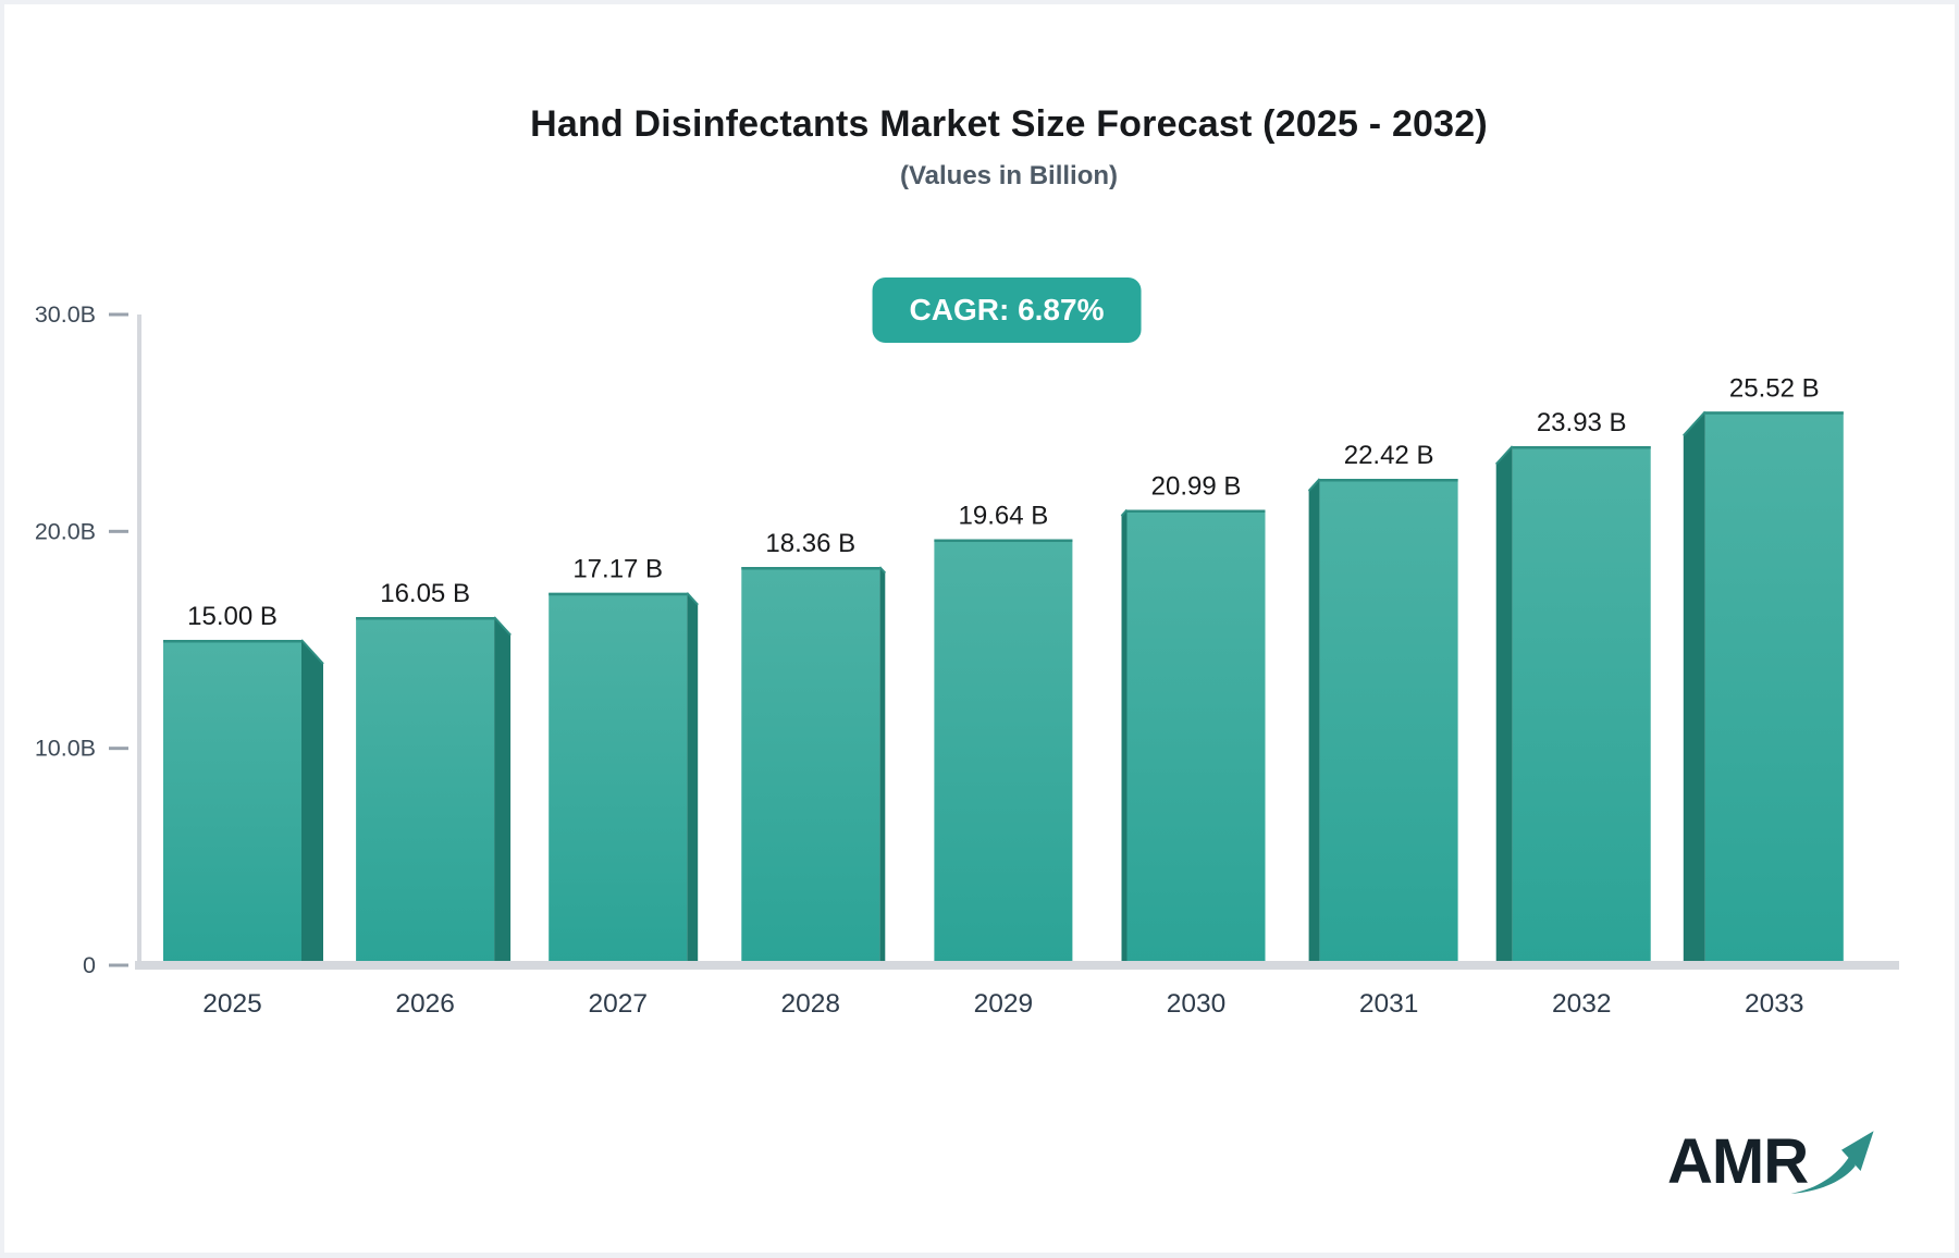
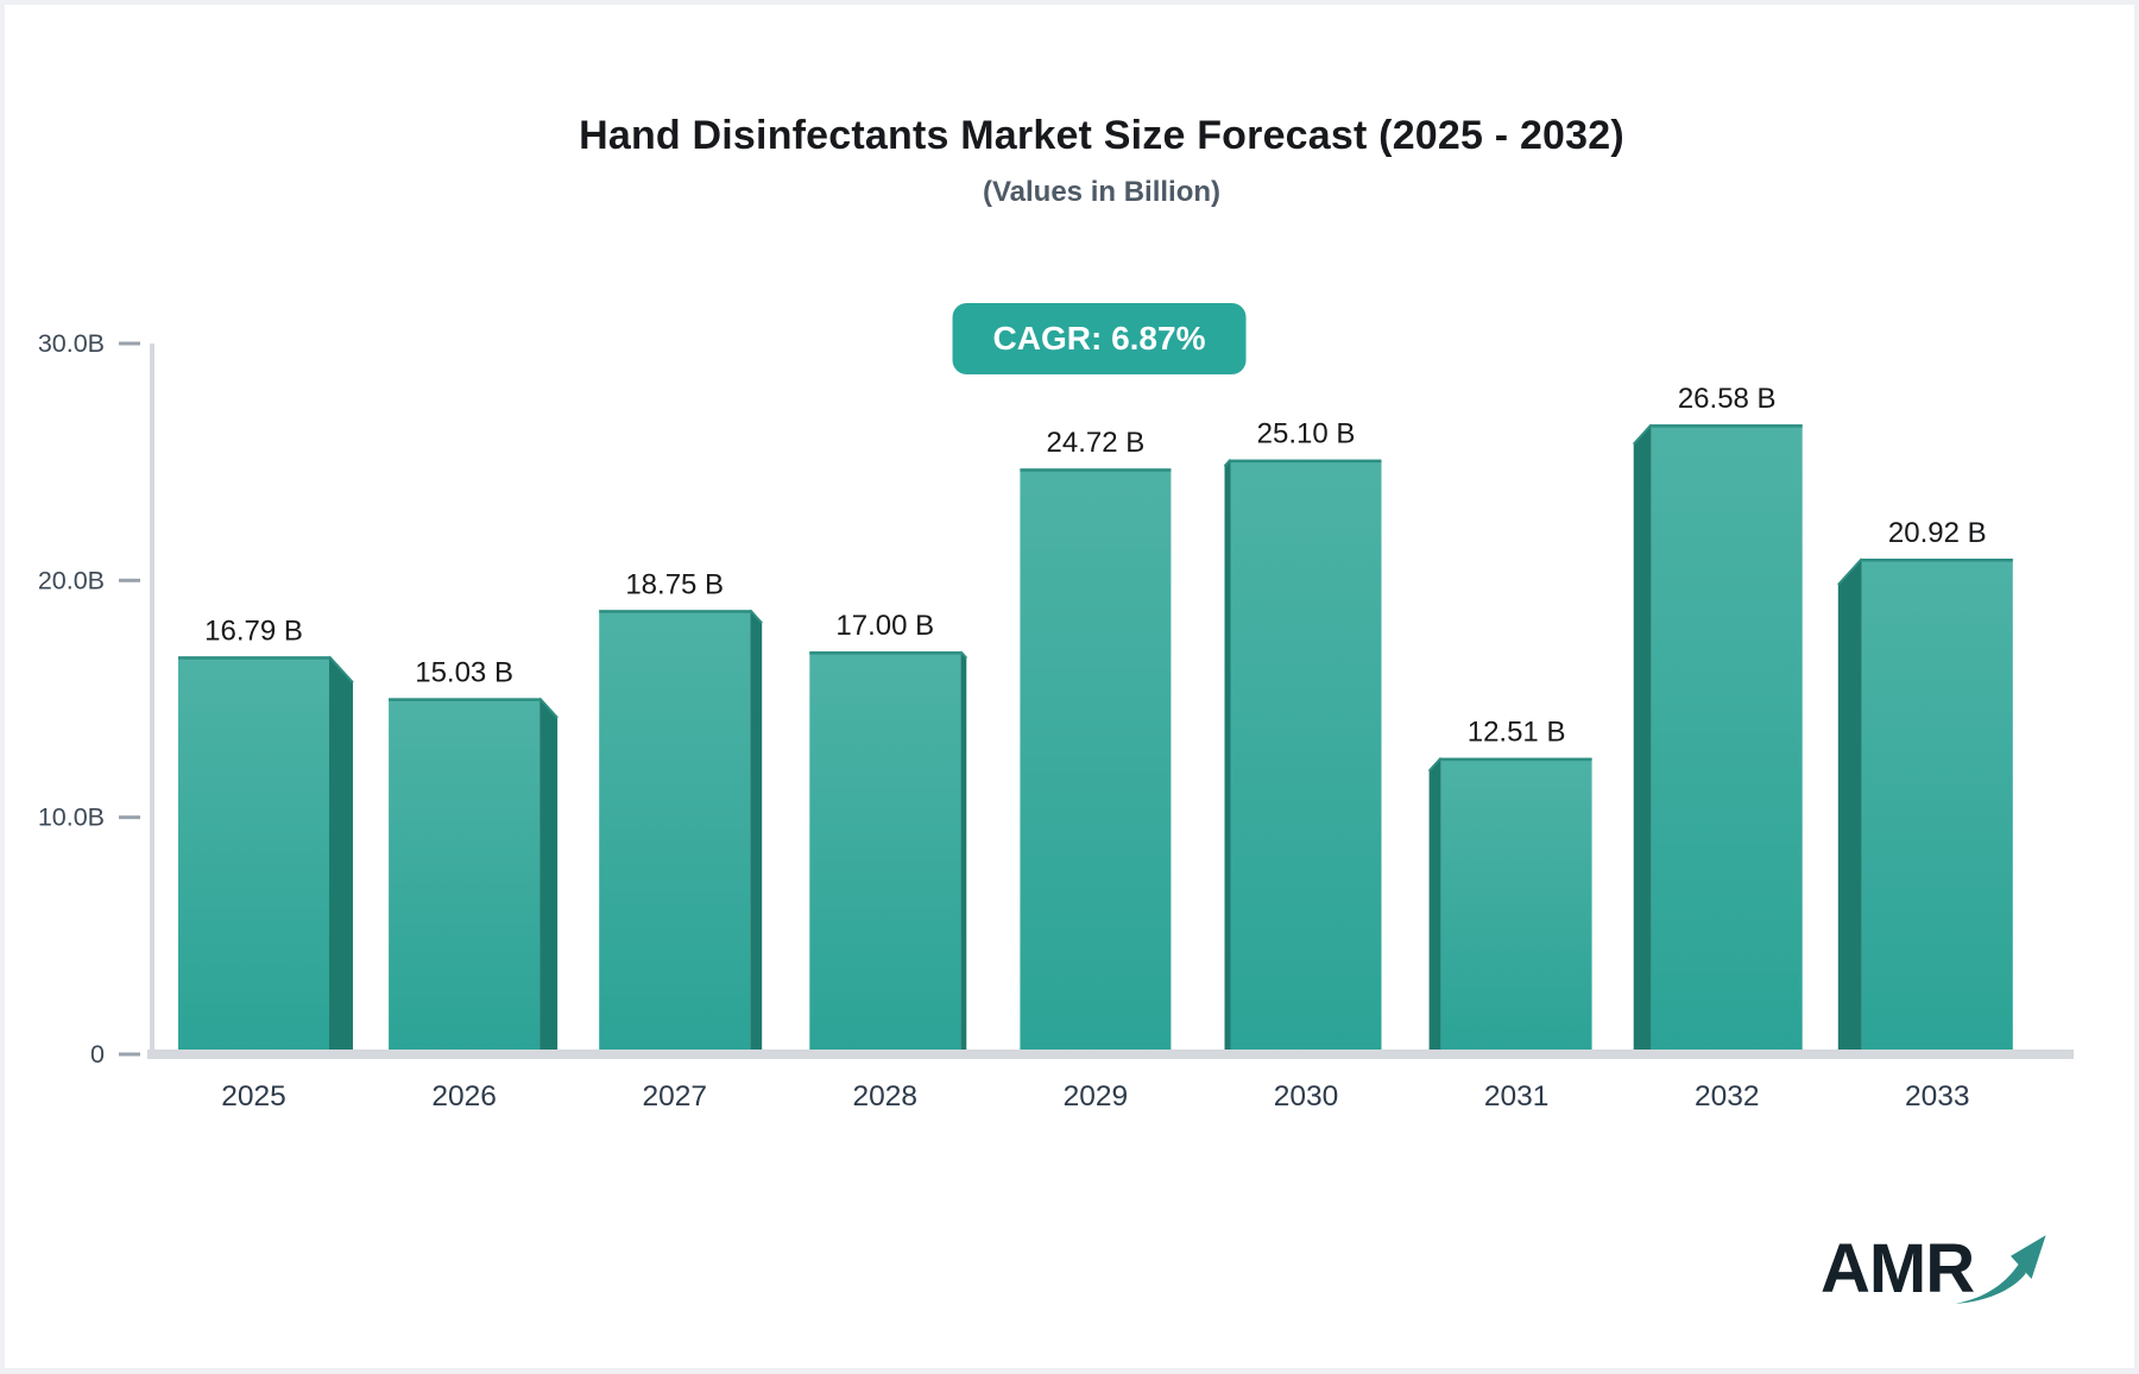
2025: 15.00 -> 16.79
2026: 16.05 -> 15.03
2027: 17.17 -> 18.75
2028: 18.36 -> 17.00
2029: 19.64 -> 24.72
2030: 20.99 -> 25.10
2031: 22.42 -> 12.51
2032: 23.93 -> 26.58
2033: 25.52 -> 20.92
